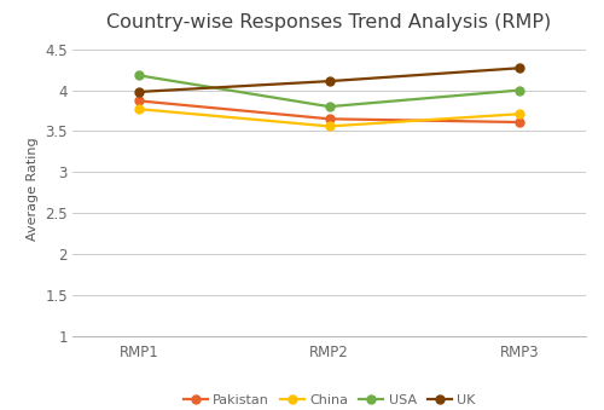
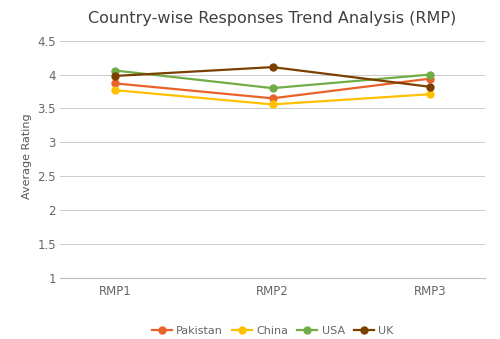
USA/RMP1: 4.18 -> 4.06
Pakistan/RMP3: 3.61 -> 3.94
UK/RMP3: 4.27 -> 3.82
